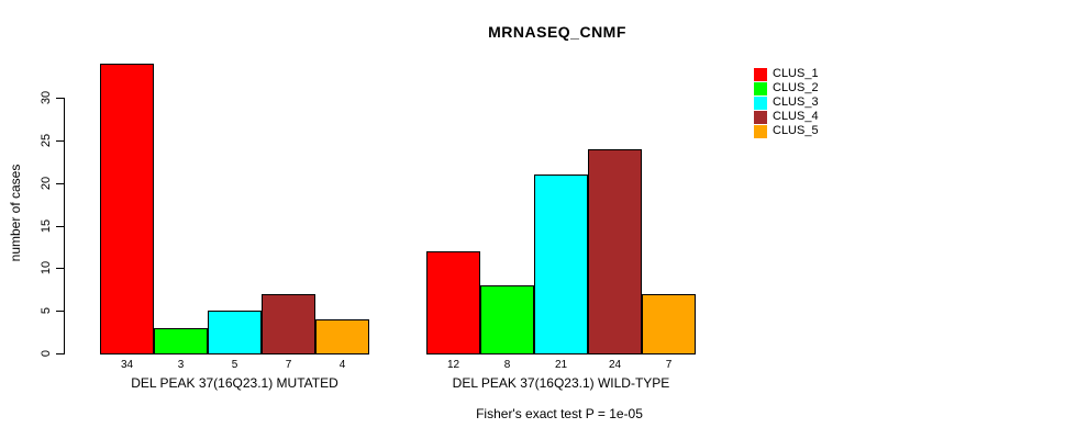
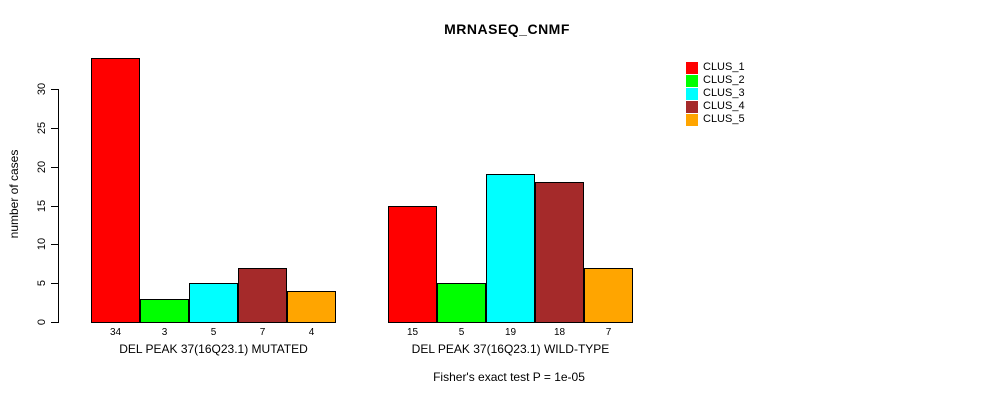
CLUS_1/DEL PEAK 37(16Q23.1) WILD-TYPE: 12 -> 15
CLUS_2/DEL PEAK 37(16Q23.1) WILD-TYPE: 8 -> 5
CLUS_3/DEL PEAK 37(16Q23.1) WILD-TYPE: 21 -> 19
CLUS_4/DEL PEAK 37(16Q23.1) WILD-TYPE: 24 -> 18
